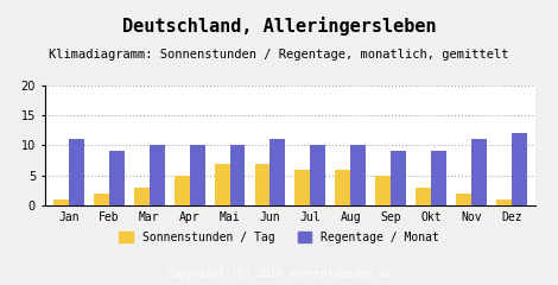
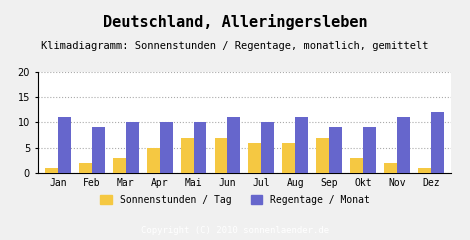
Regentage / Monat/Aug: 10 -> 11
Sonnenstunden / Tag/Sep: 5 -> 7
